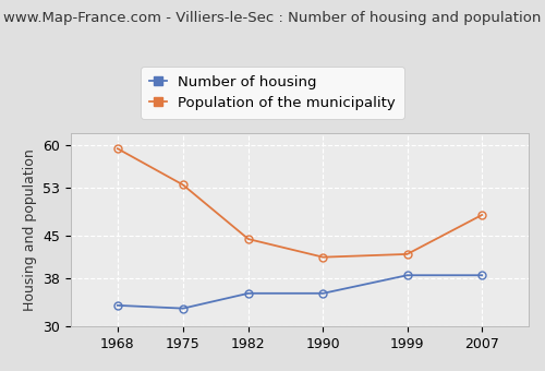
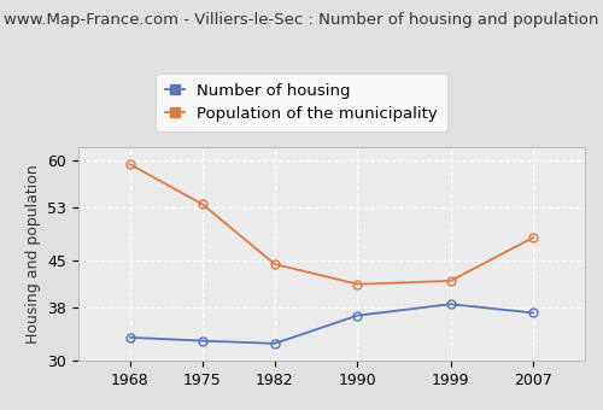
Number of housing/1982: 35.5 -> 32.6
Number of housing/1990: 35.5 -> 36.8
Number of housing/2007: 38.5 -> 37.2
